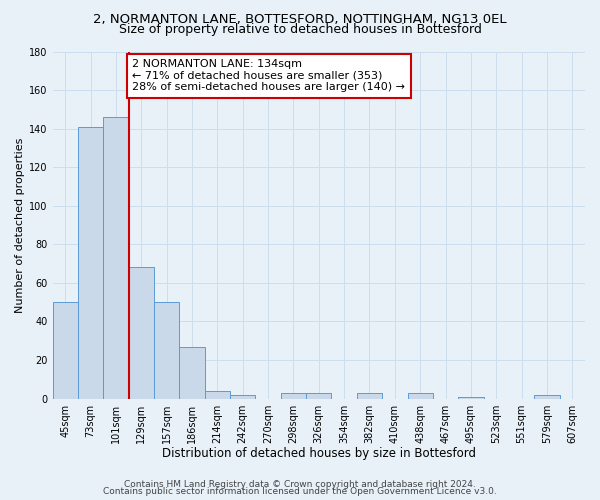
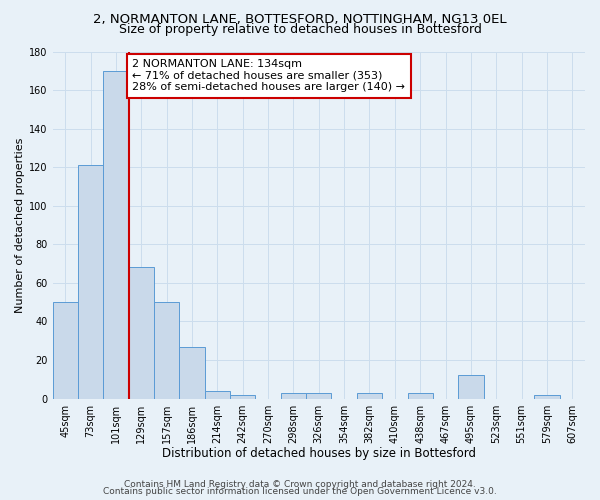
73sqm: 141 -> 121
101sqm: 146 -> 170
495sqm: 1 -> 12
